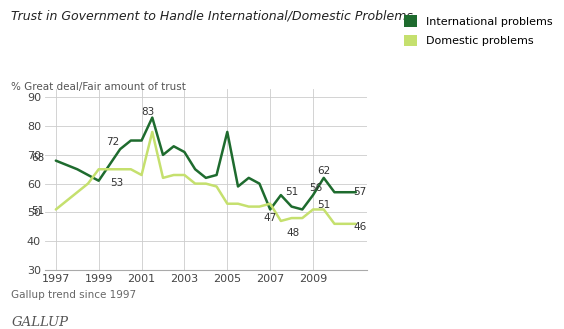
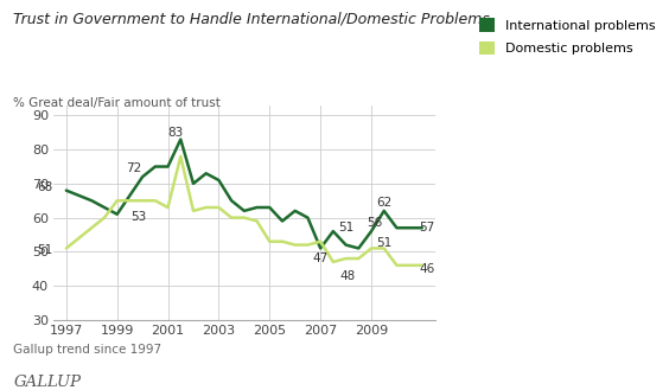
International problems/2005: 78 -> 63
